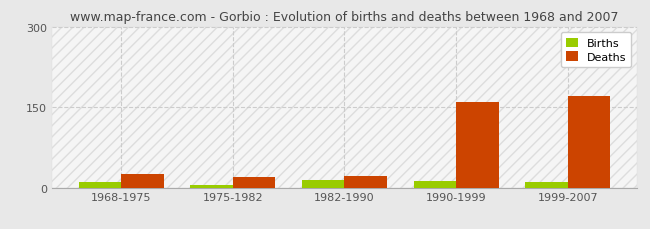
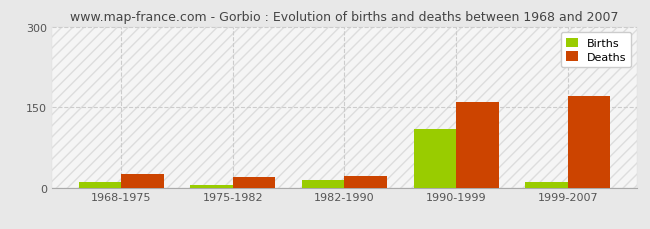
Births/1990-1999: 12 -> 110
